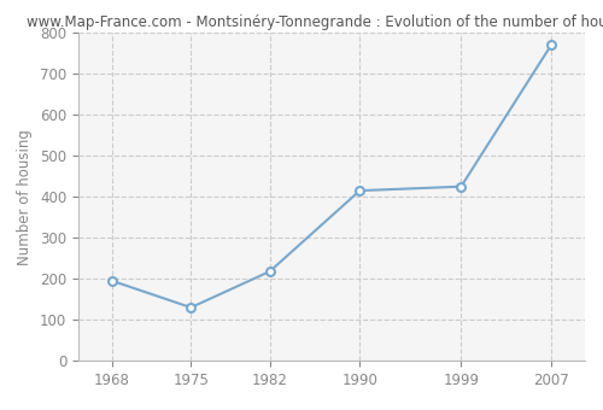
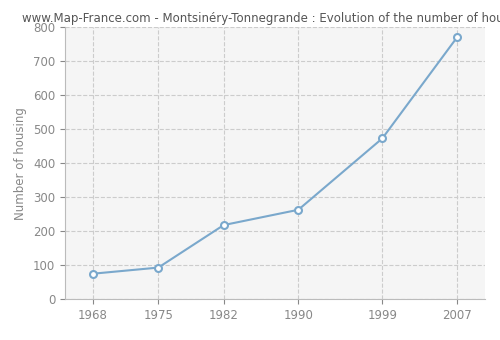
1968: 195 -> 75
1975: 130 -> 93
1990: 415 -> 263
1999: 425 -> 473
